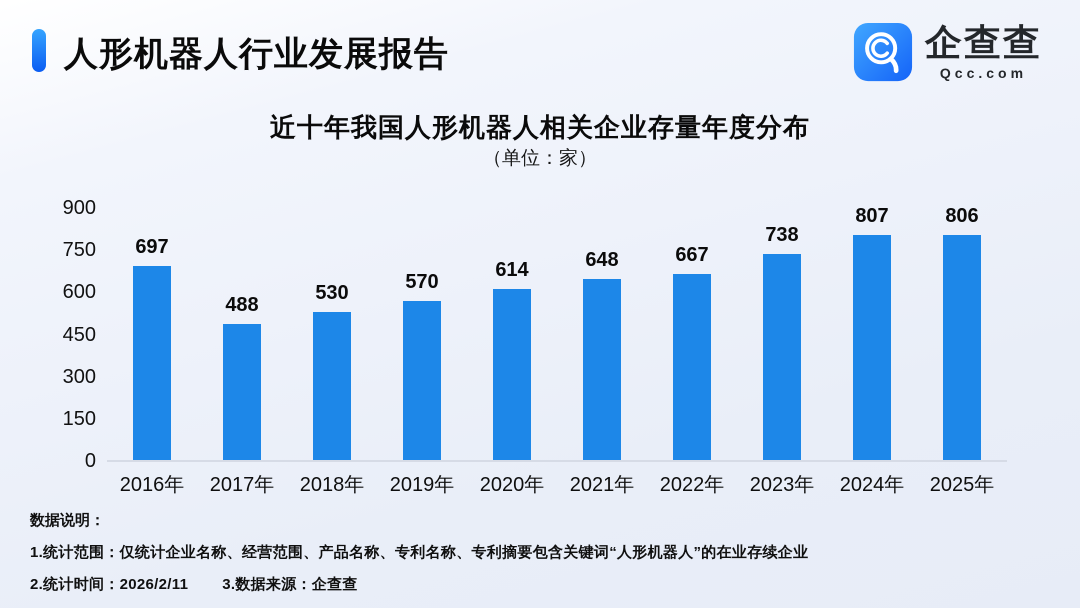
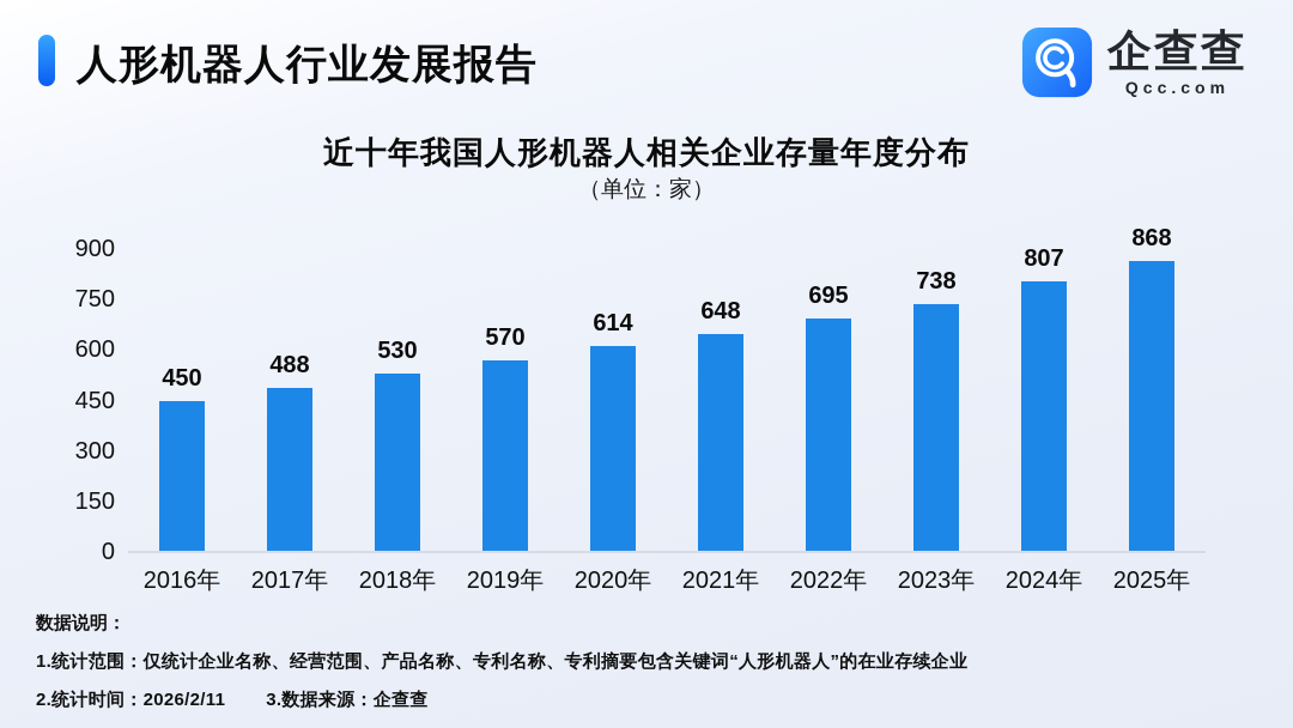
2016年: 697 -> 450
2022年: 667 -> 695
2025年: 806 -> 868
